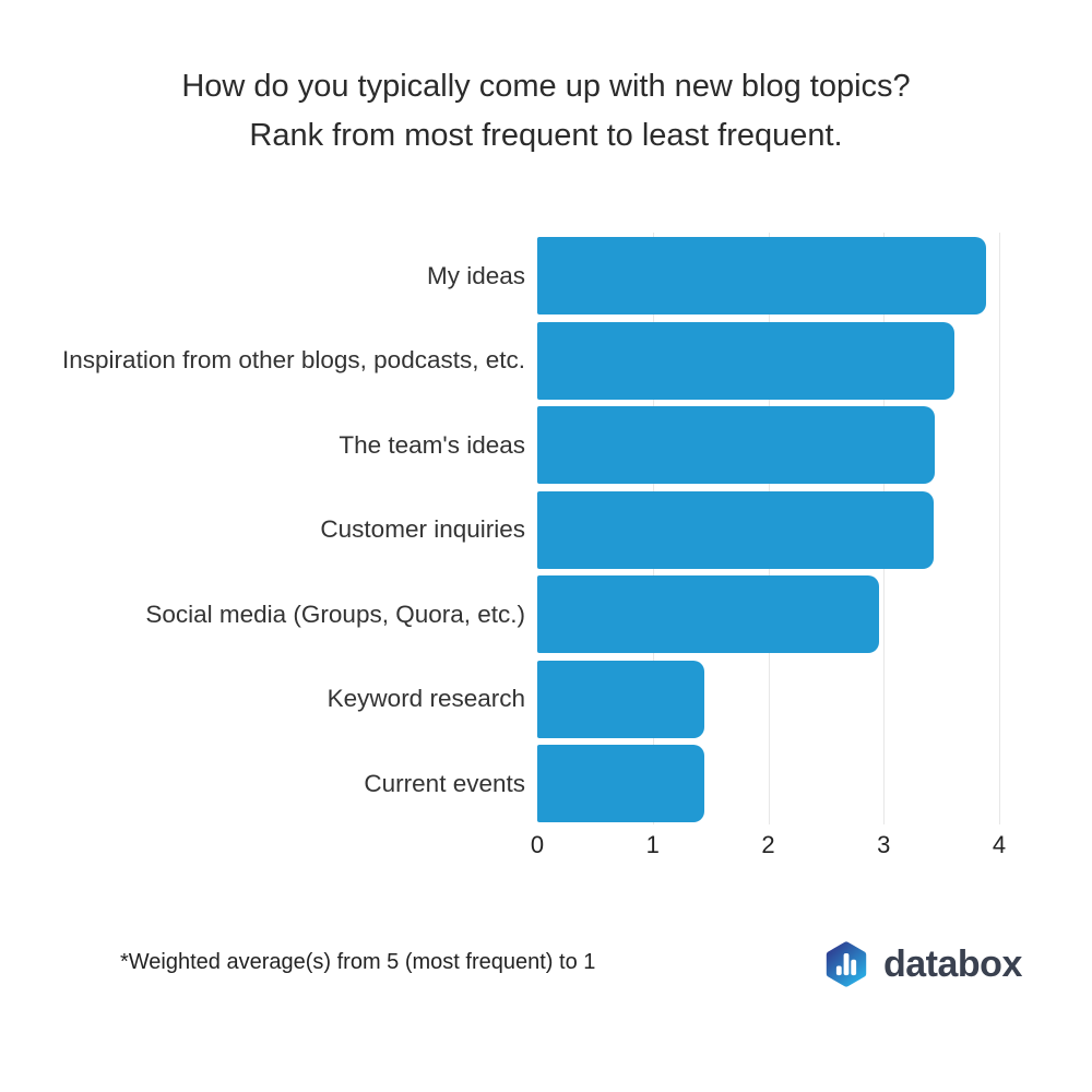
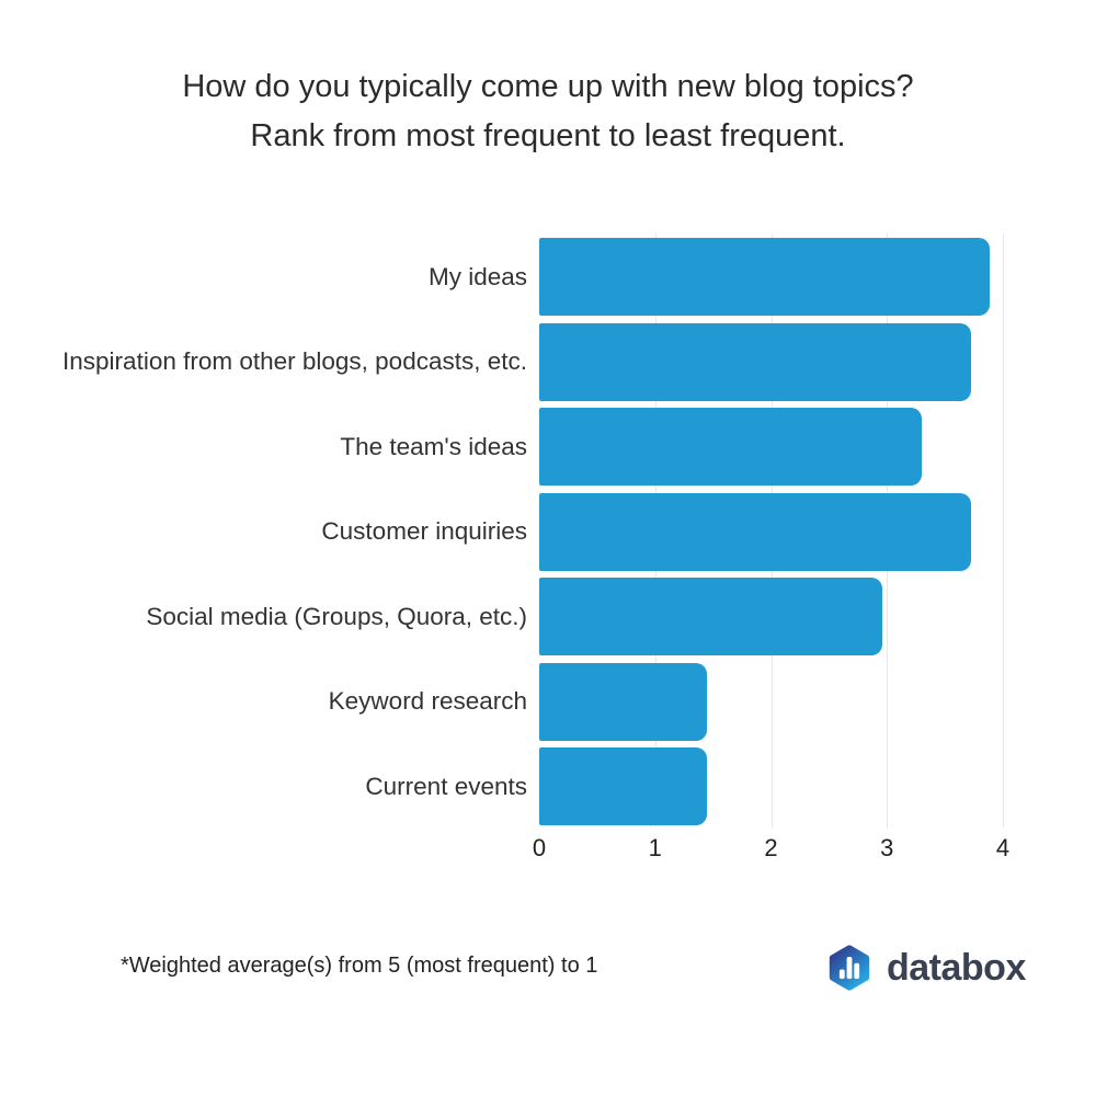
Inspiration from other blogs, podcasts, etc.: 3.61 -> 3.73
The team's ideas: 3.44 -> 3.30
Customer inquiries: 3.43 -> 3.73
